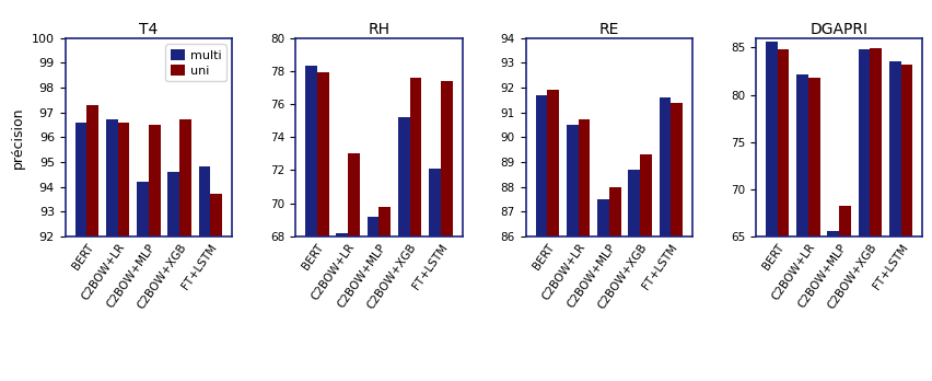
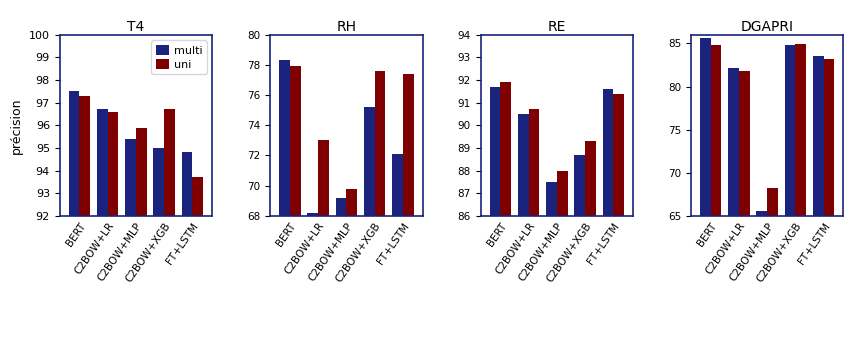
T4/multi/BERT: 96.6 -> 97.5
T4/multi/C2BOW+MLP: 94.2 -> 95.4
T4/uni/C2BOW+MLP: 96.5 -> 95.9
T4/multi/C2BOW+XGB: 94.6 -> 95.0
